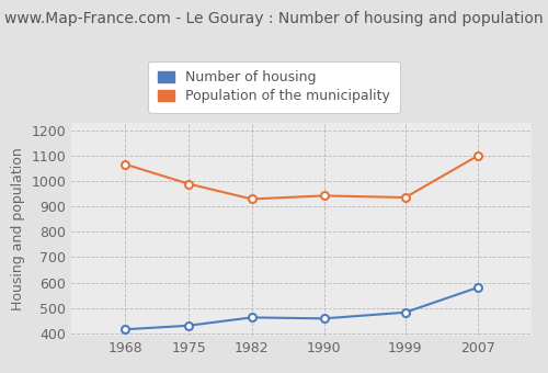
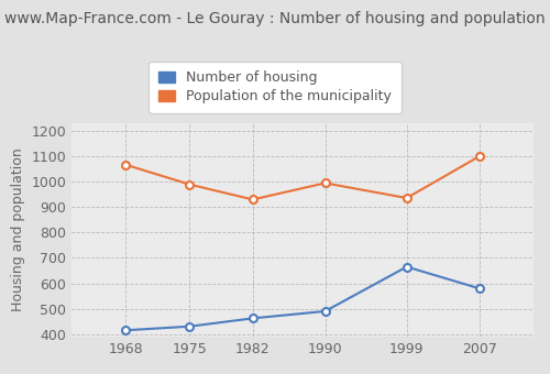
Number of housing/1990: 458 -> 490
Population of the municipality/1990: 943 -> 995
Number of housing/1999: 482 -> 665
